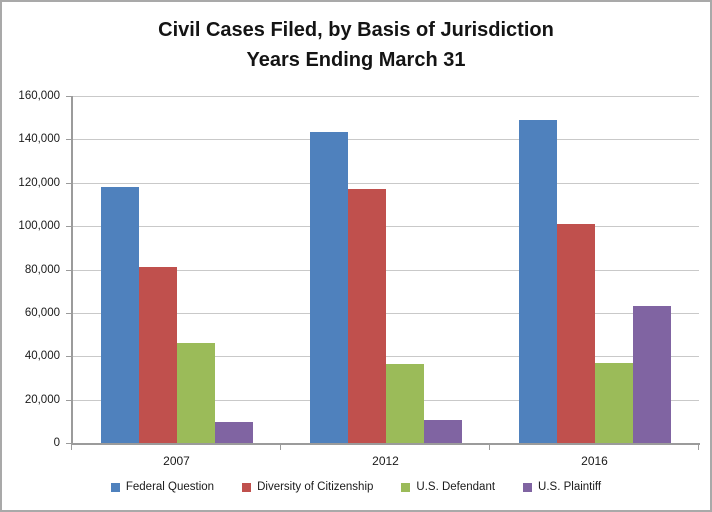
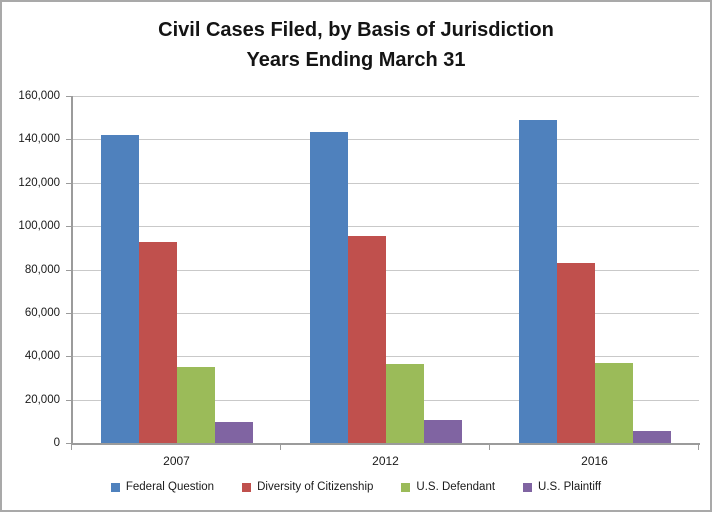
Federal Question/2007: 118000 -> 142000
Diversity of Citizenship/2007: 81000 -> 92000
U.S. Defendant/2007: 46000 -> 35000
Diversity of Citizenship/2012: 117000 -> 96000
Diversity of Citizenship/2016: 101000 -> 83000
U.S. Plaintiff/2016: 63000 -> 6000
